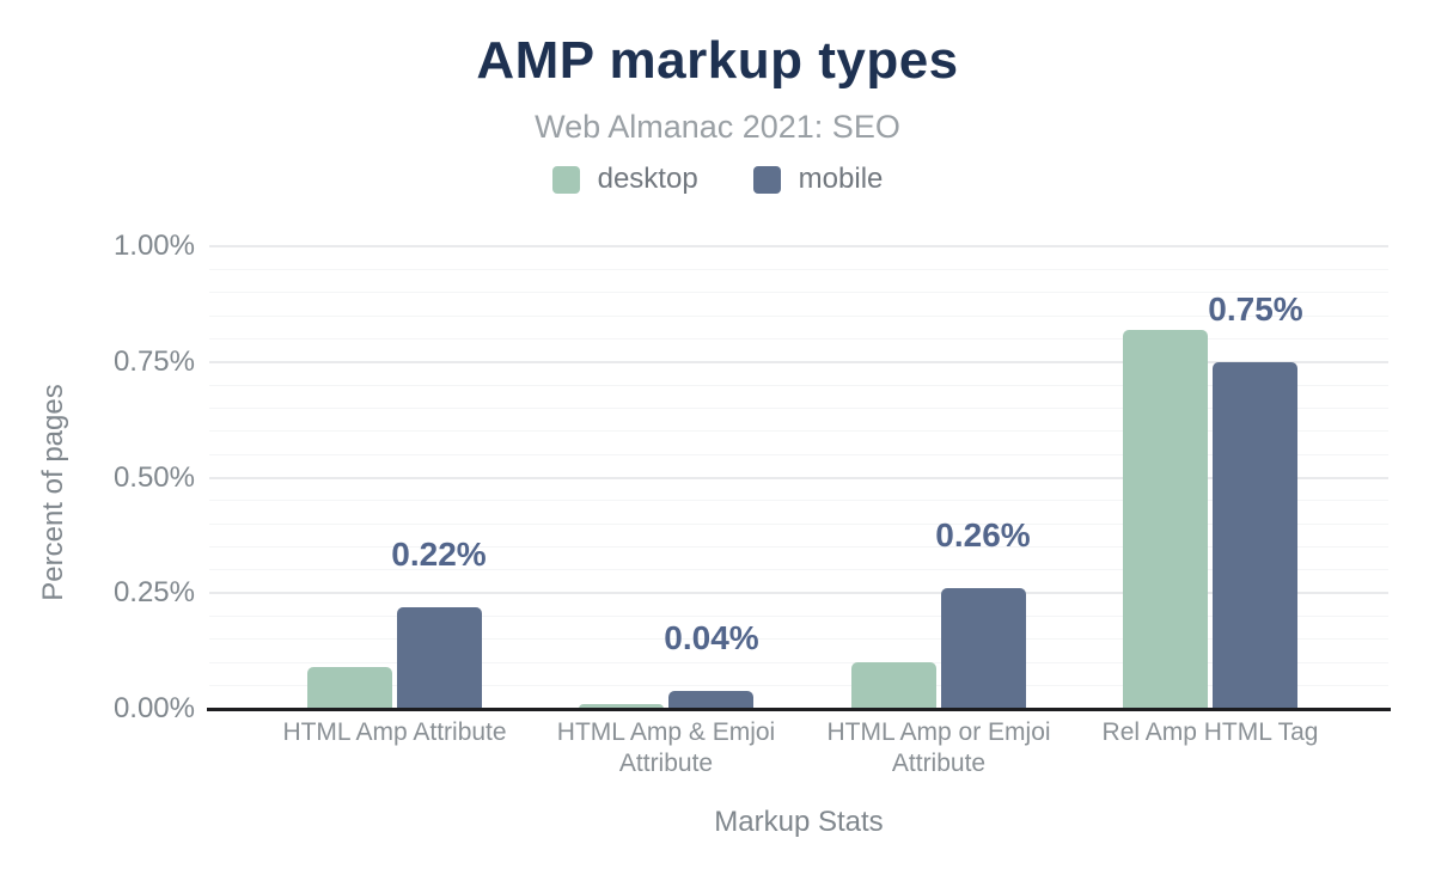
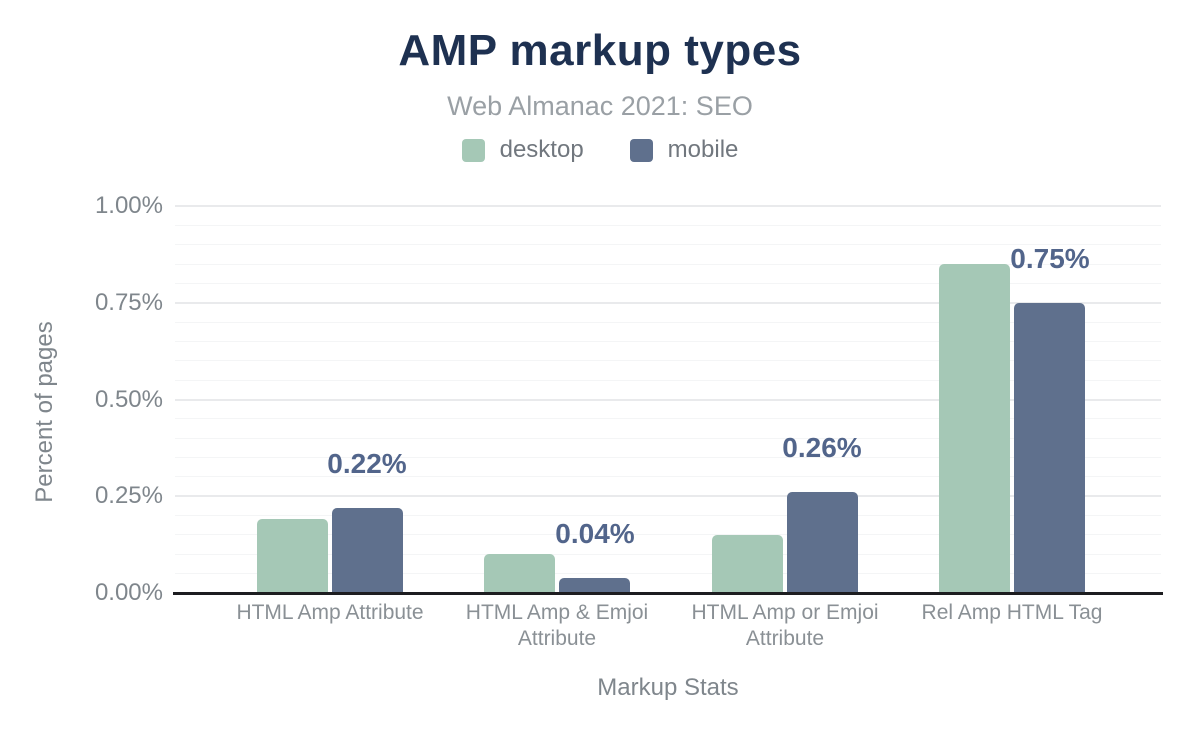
desktop/HTML Amp Attribute: 0.09% -> 0.19%
desktop/HTML Amp & Emjoi Attribute: 0.01% -> 0.10%
desktop/HTML Amp or Emjoi Attribute: 0.10% -> 0.15%
desktop/Rel Amp HTML Tag: 0.82% -> 0.85%
